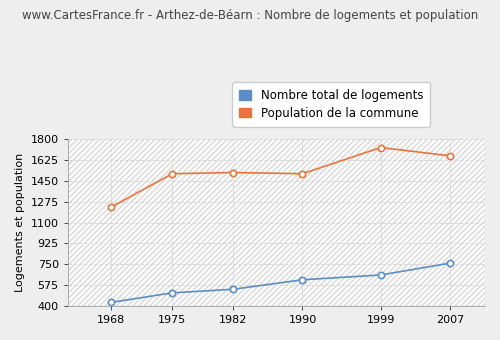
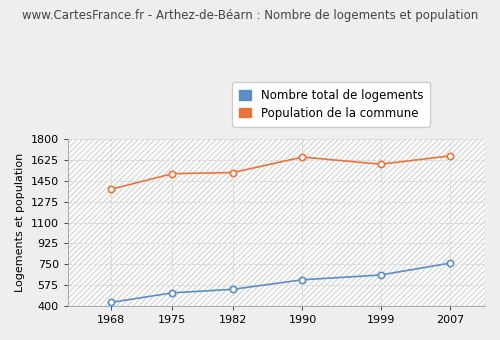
Population de la commune/1968: 1230 -> 1380
Population de la commune/1990: 1510 -> 1650
Population de la commune/1999: 1730 -> 1590
